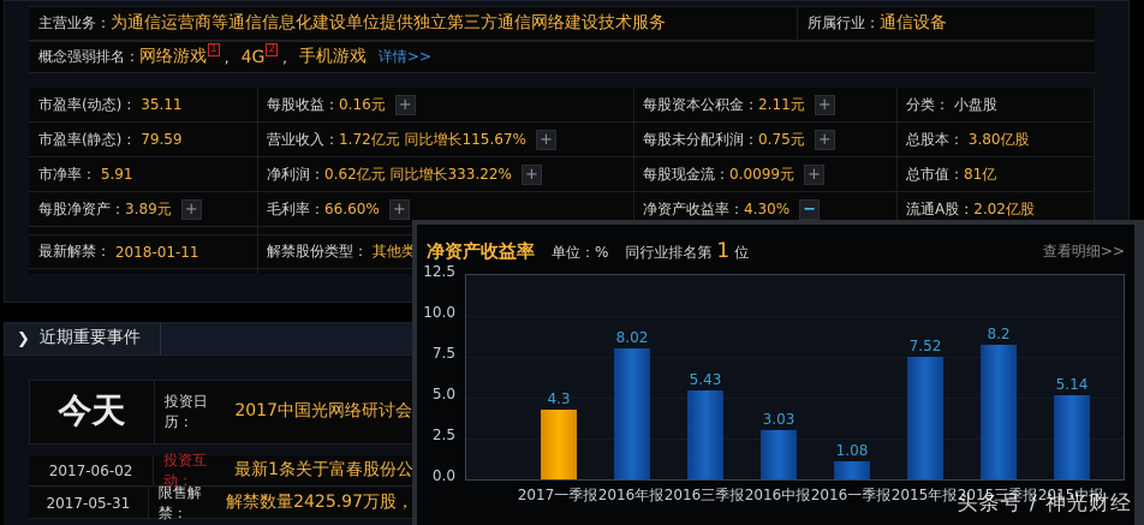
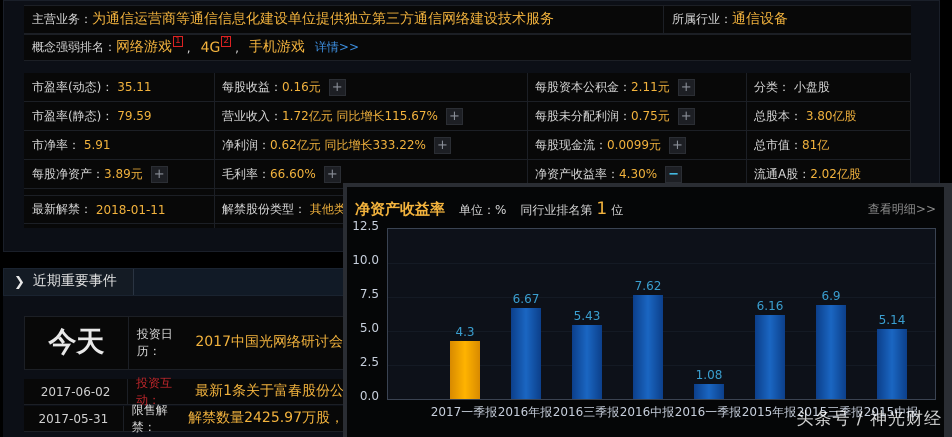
2016年报: 8.02 -> 6.67
2016中报: 3.03 -> 7.62
2015年报: 7.52 -> 6.16
2015三季报: 8.2 -> 6.9
